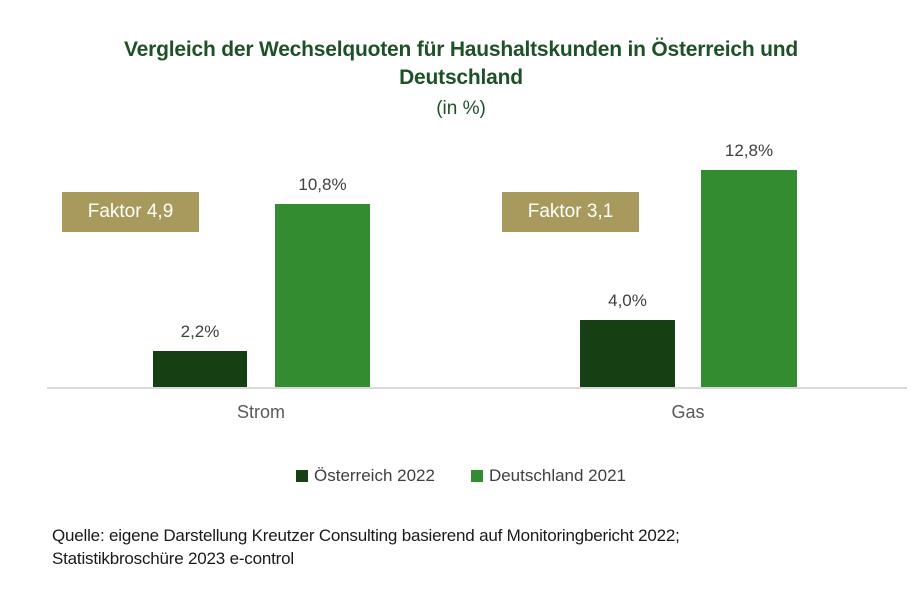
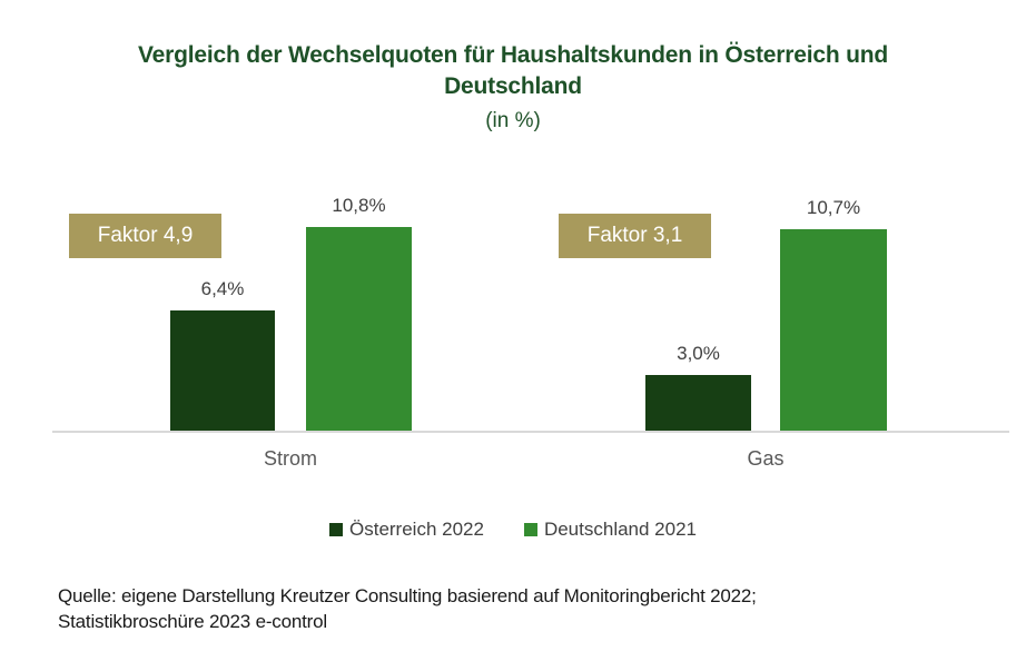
Österreich 2022/Strom: 2,2% -> 6,4%
Österreich 2022/Gas: 4,0% -> 3,0%
Deutschland 2021/Gas: 12,8% -> 10,7%
